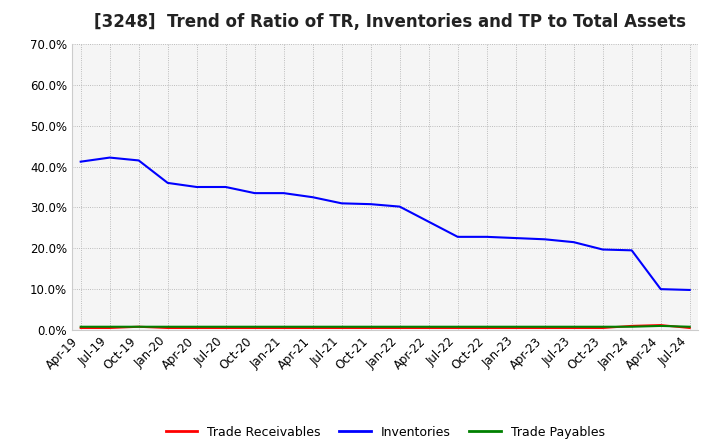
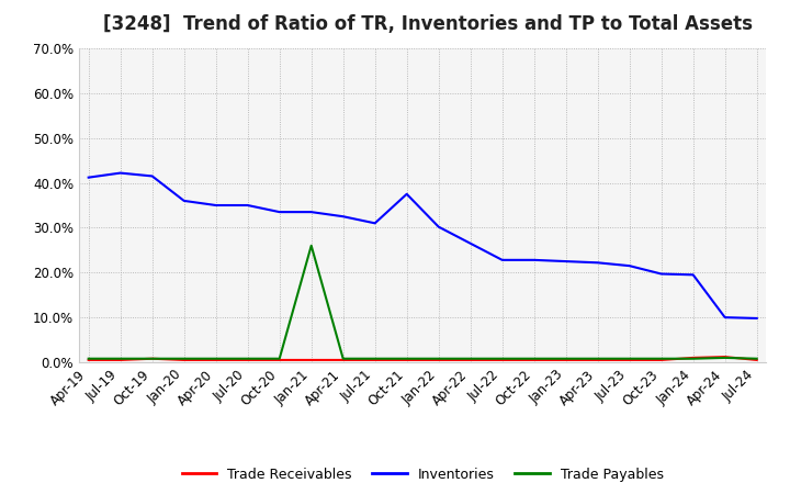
Trade Payables/Jan-21: 0.8% -> 26.0%
Inventories/Oct-21: 30.8% -> 37.5%
